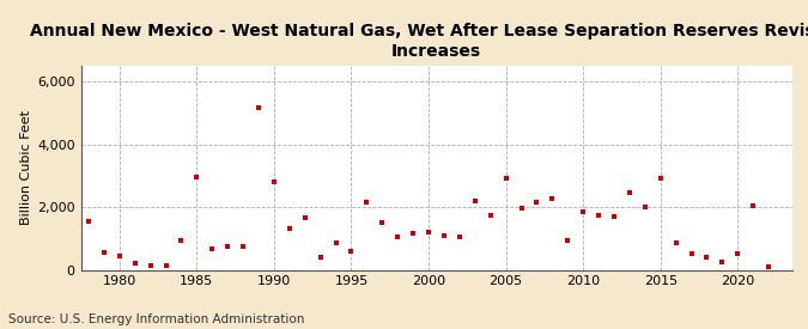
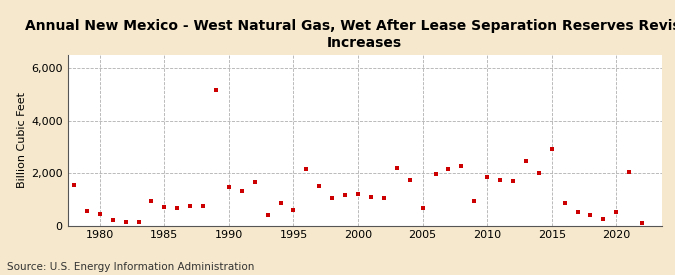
1985: 2,950 -> 700
1990: 2,800 -> 1,450
2005: 2,900 -> 650
